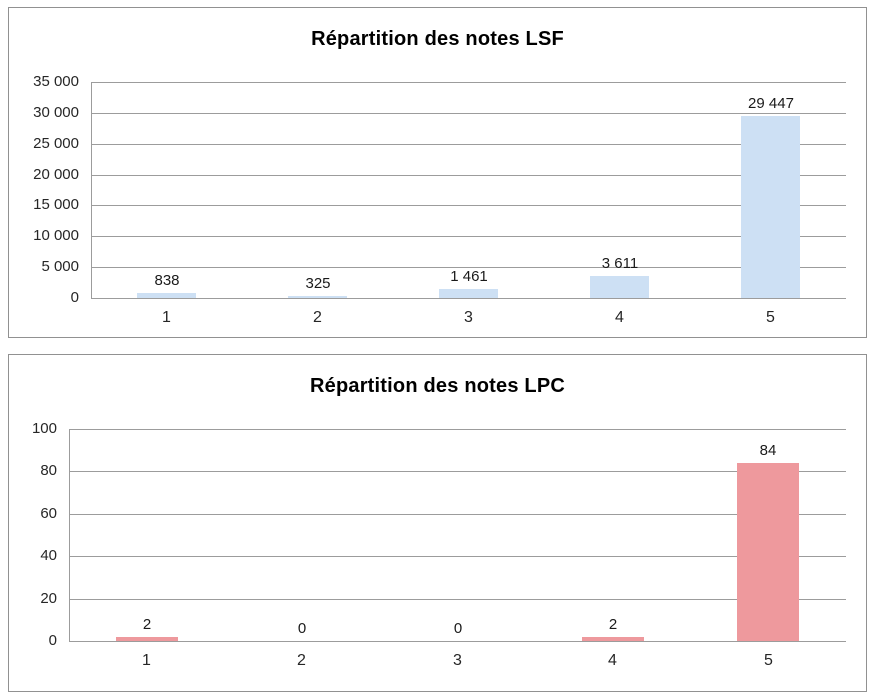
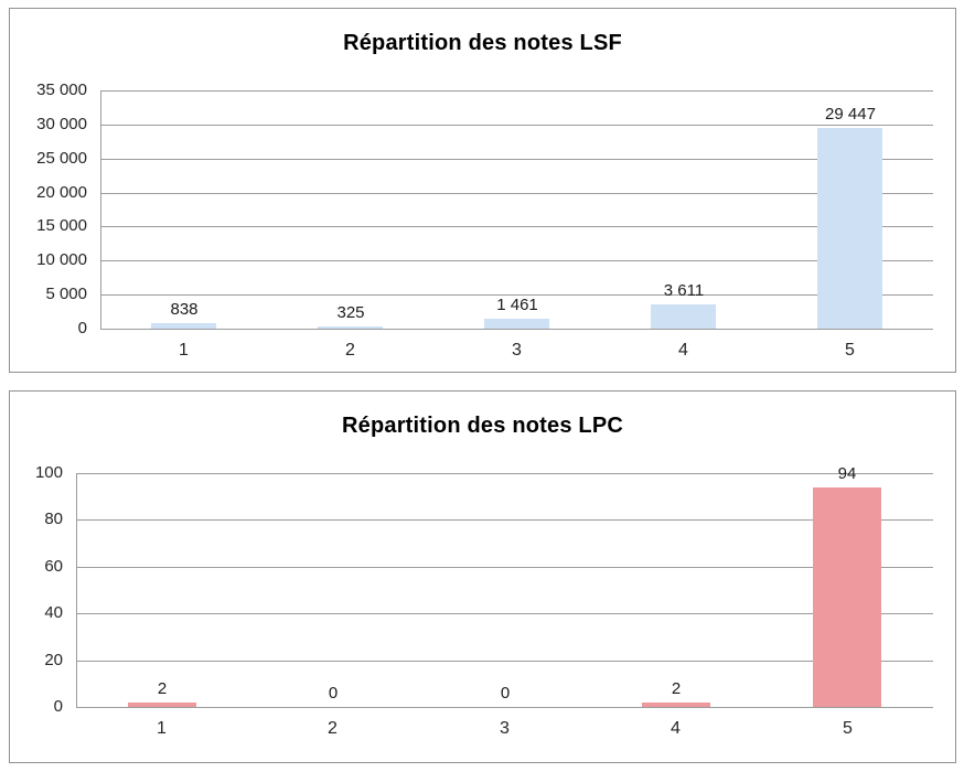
Répartition des notes LPC/5: 84 -> 94
